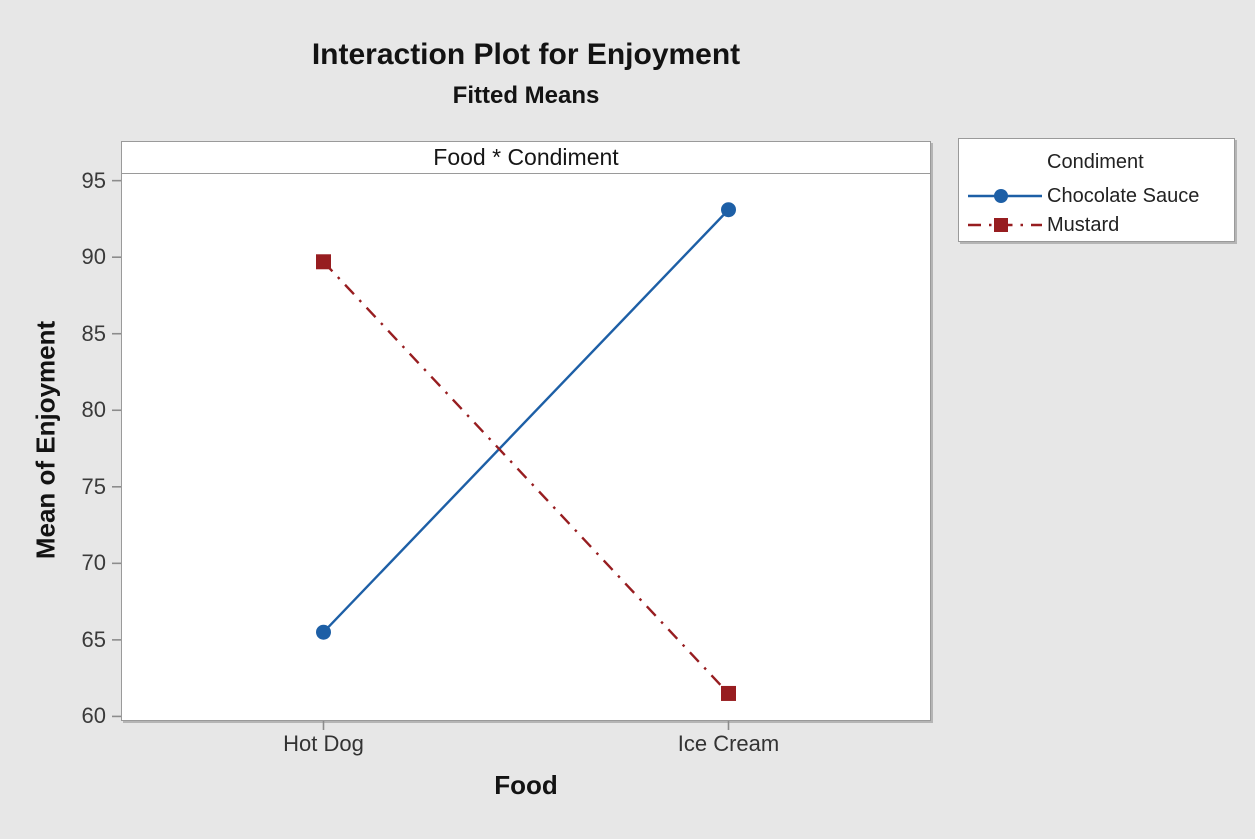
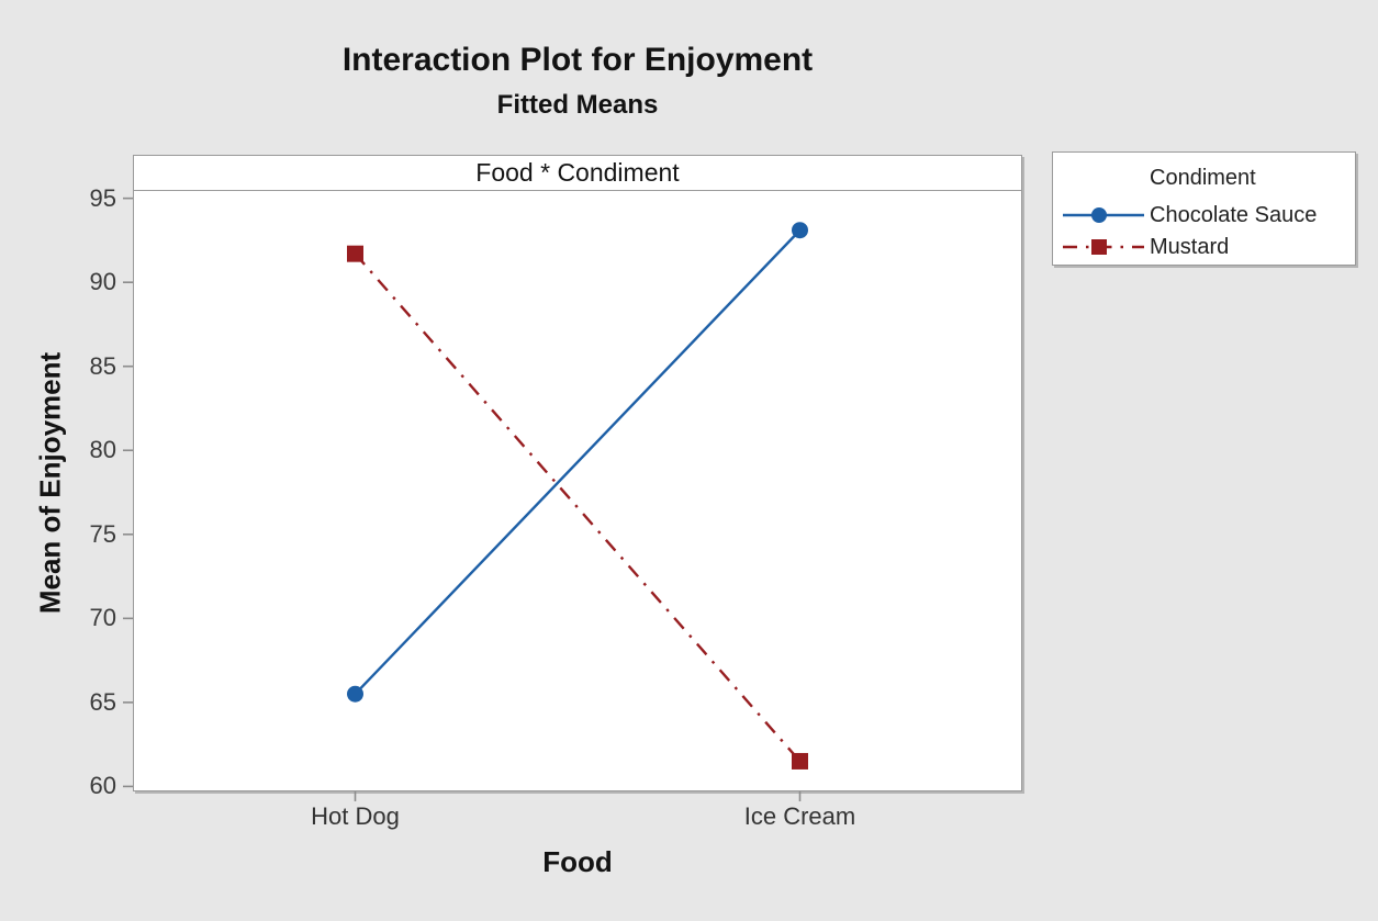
Mustard/Hot Dog: 89.7 -> 91.7
